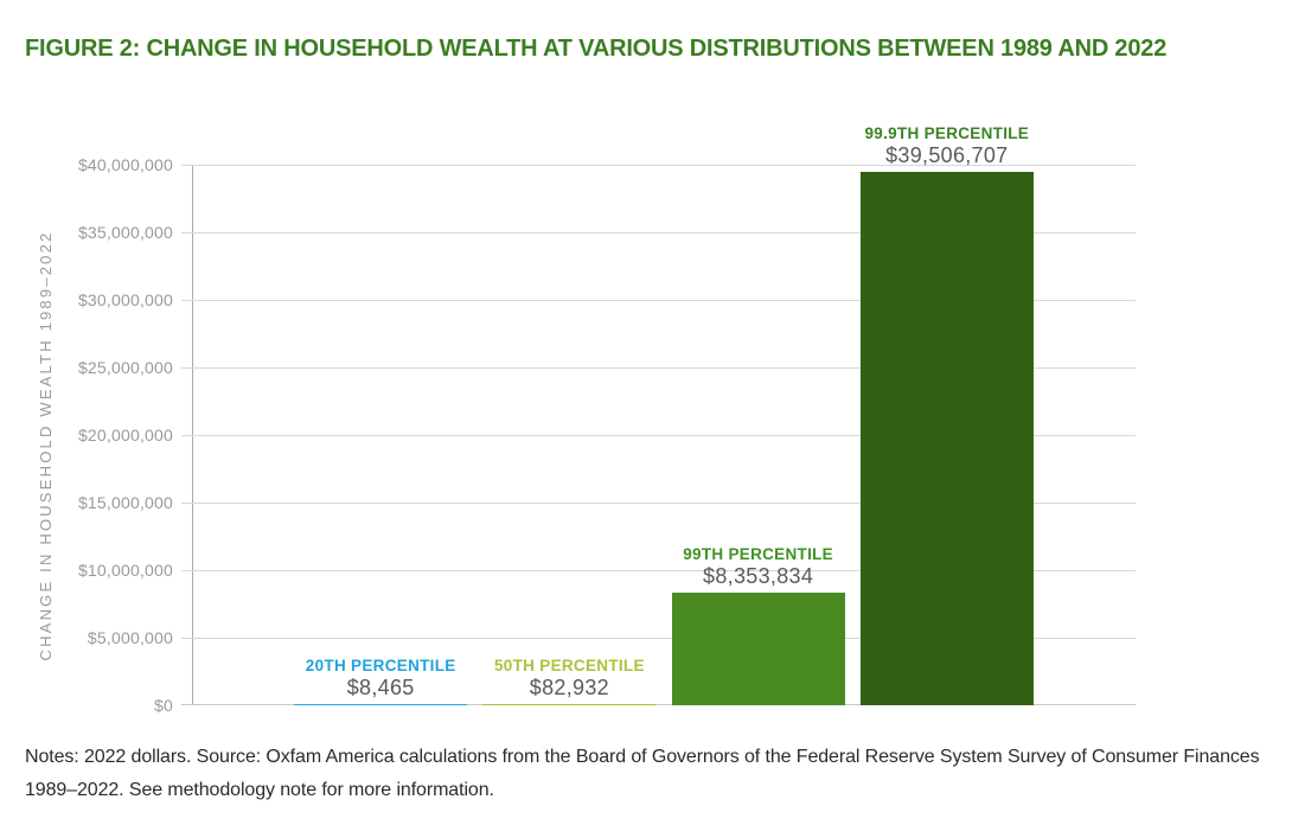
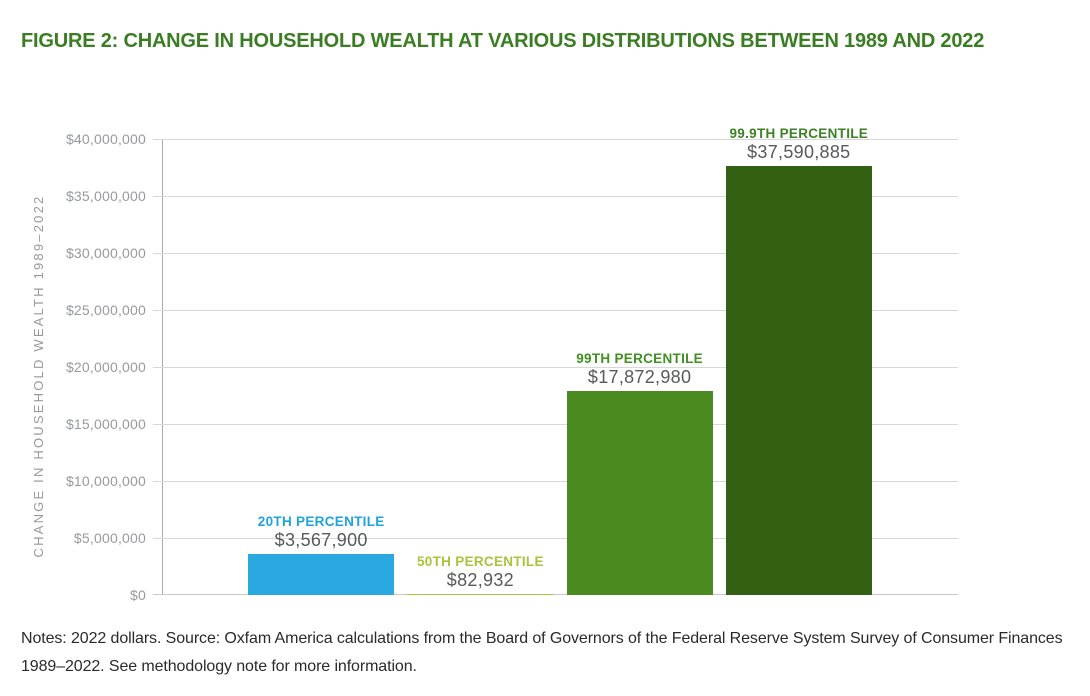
20TH PERCENTILE: $8,465 -> $3,567,900
99TH PERCENTILE: $8,353,834 -> $17,872,980
99.9TH PERCENTILE: $39,506,707 -> $37,590,885
